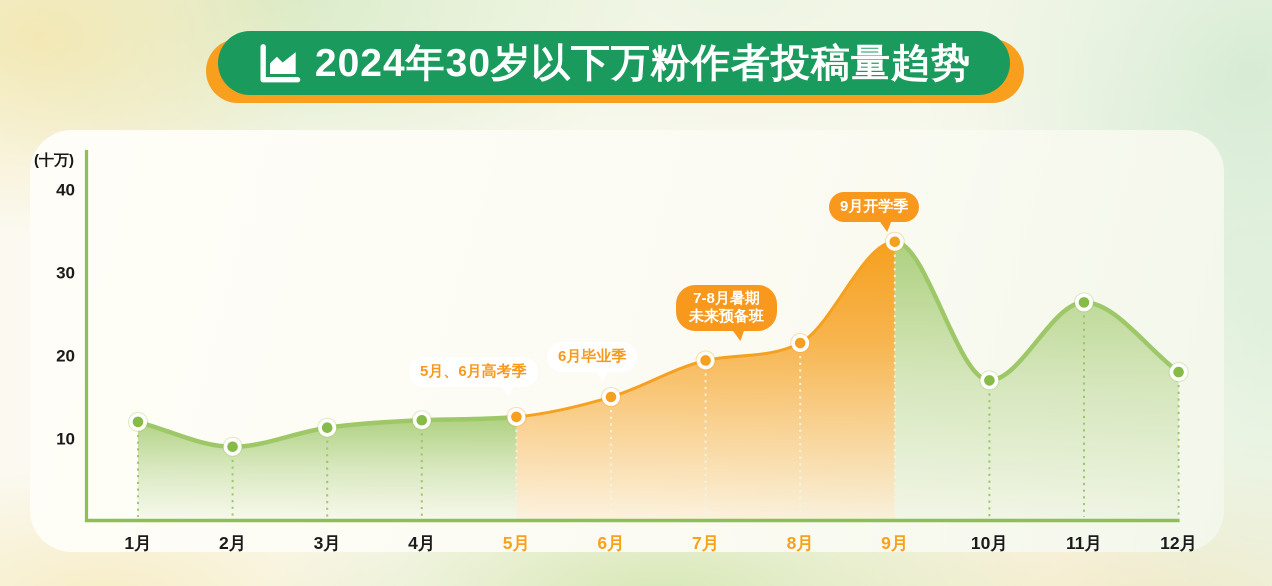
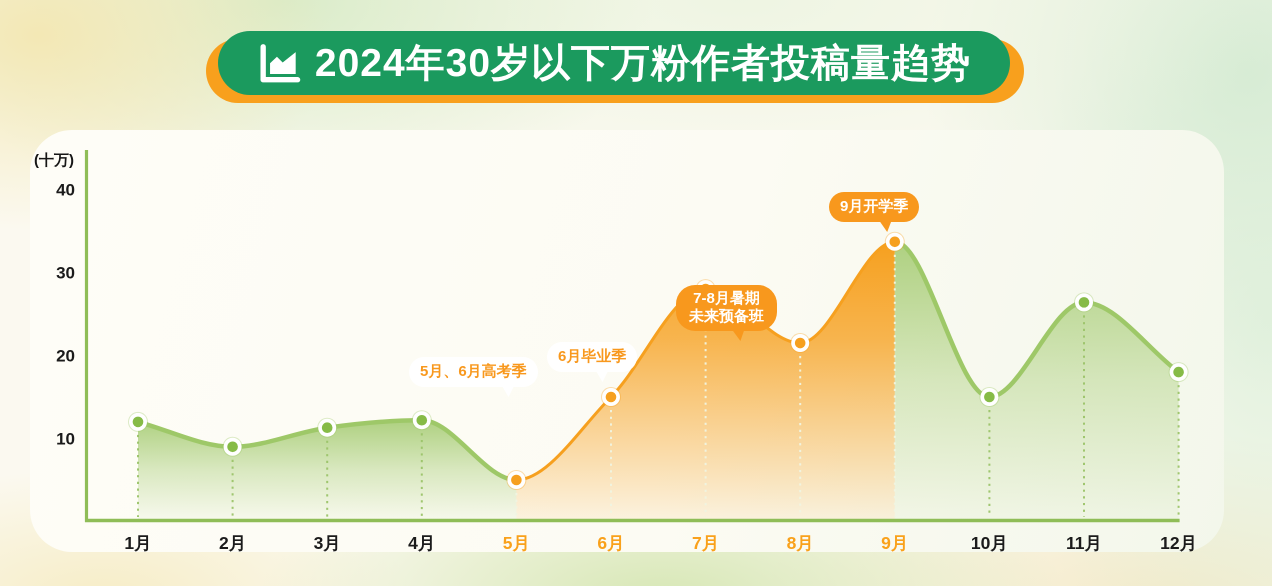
5月: 13 -> 5
7月: 19 -> 28
10月: 17 -> 15
